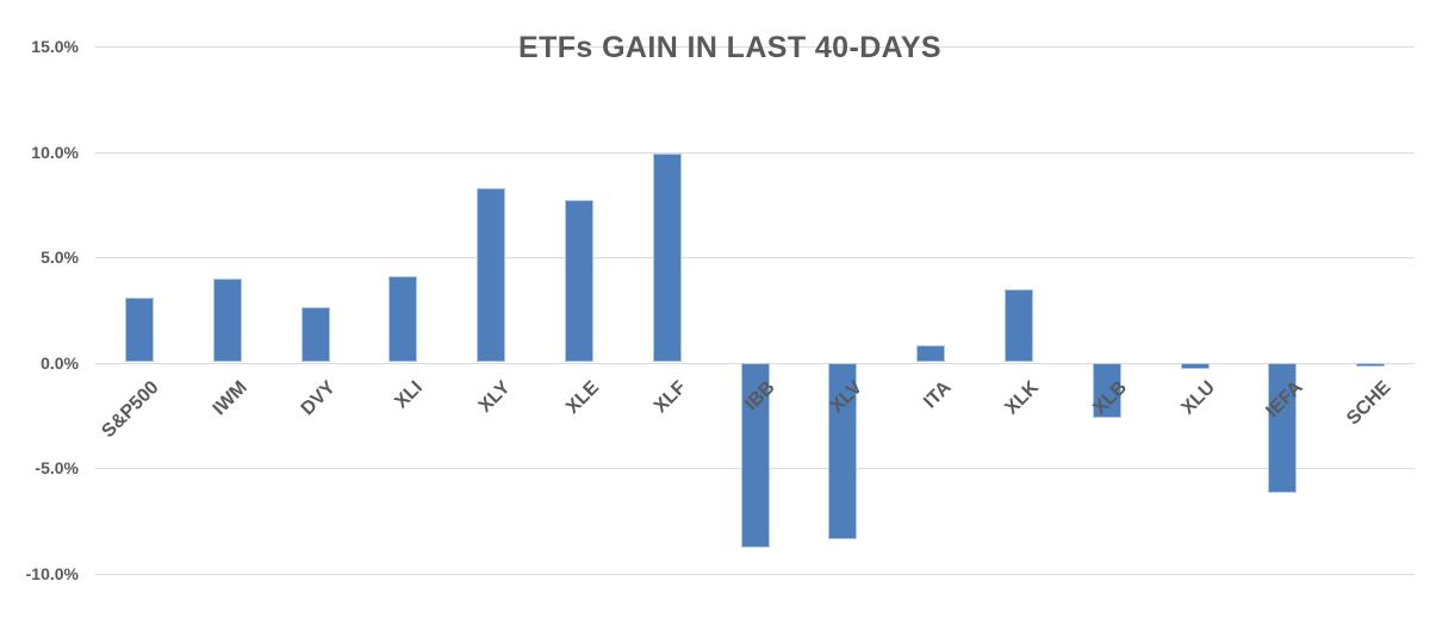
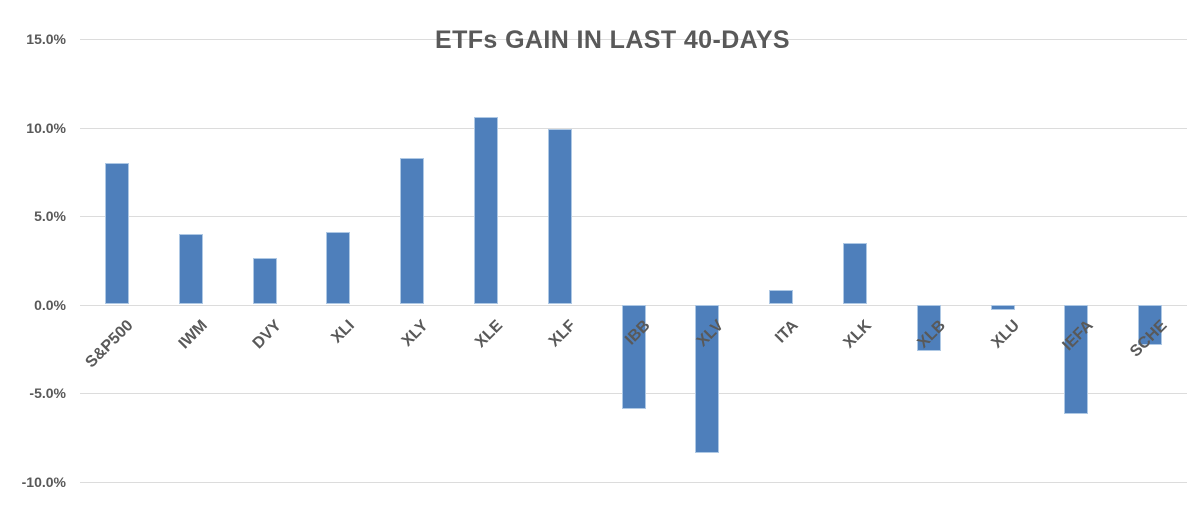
S&P500: 3.1% -> 8.0%
XLE: 7.7% -> 10.6%
IBB: -8.8% -> -5.9%
SCHE: -0.2% -> -2.3%
